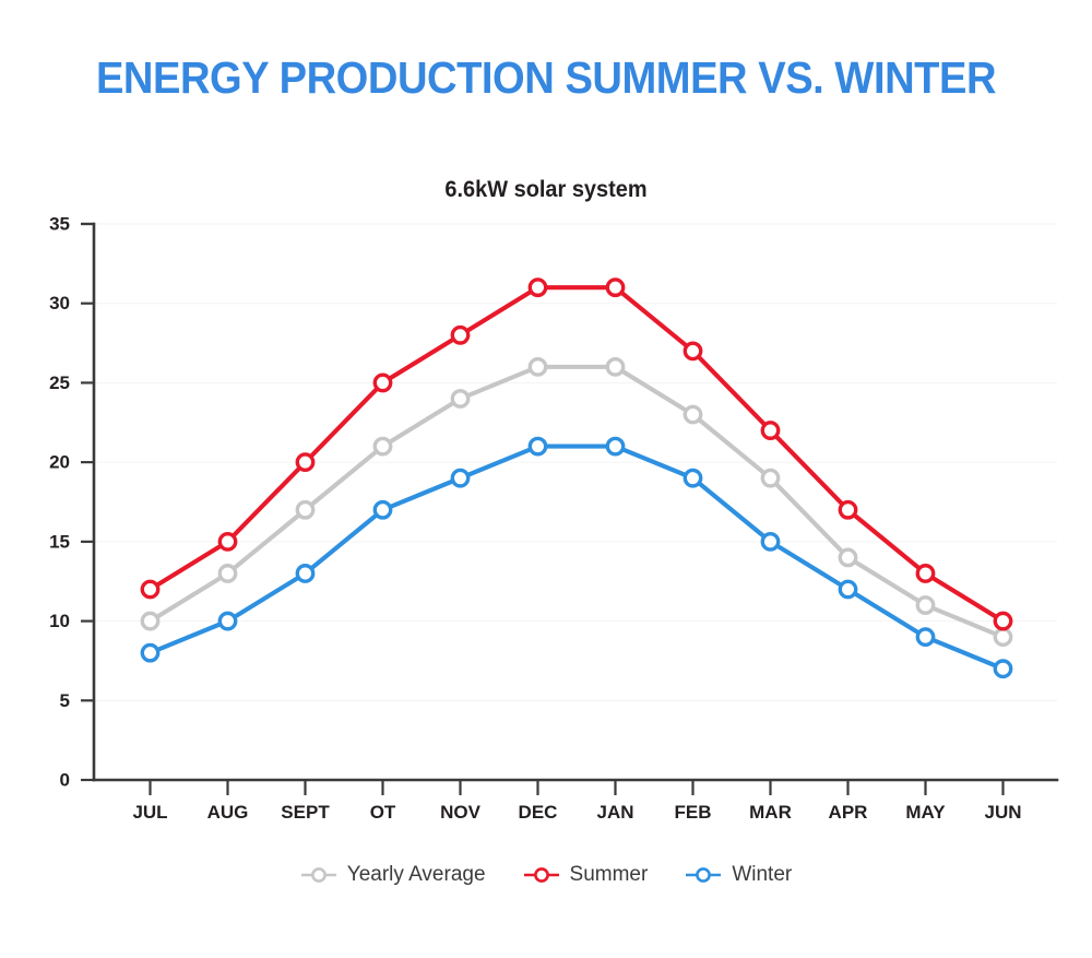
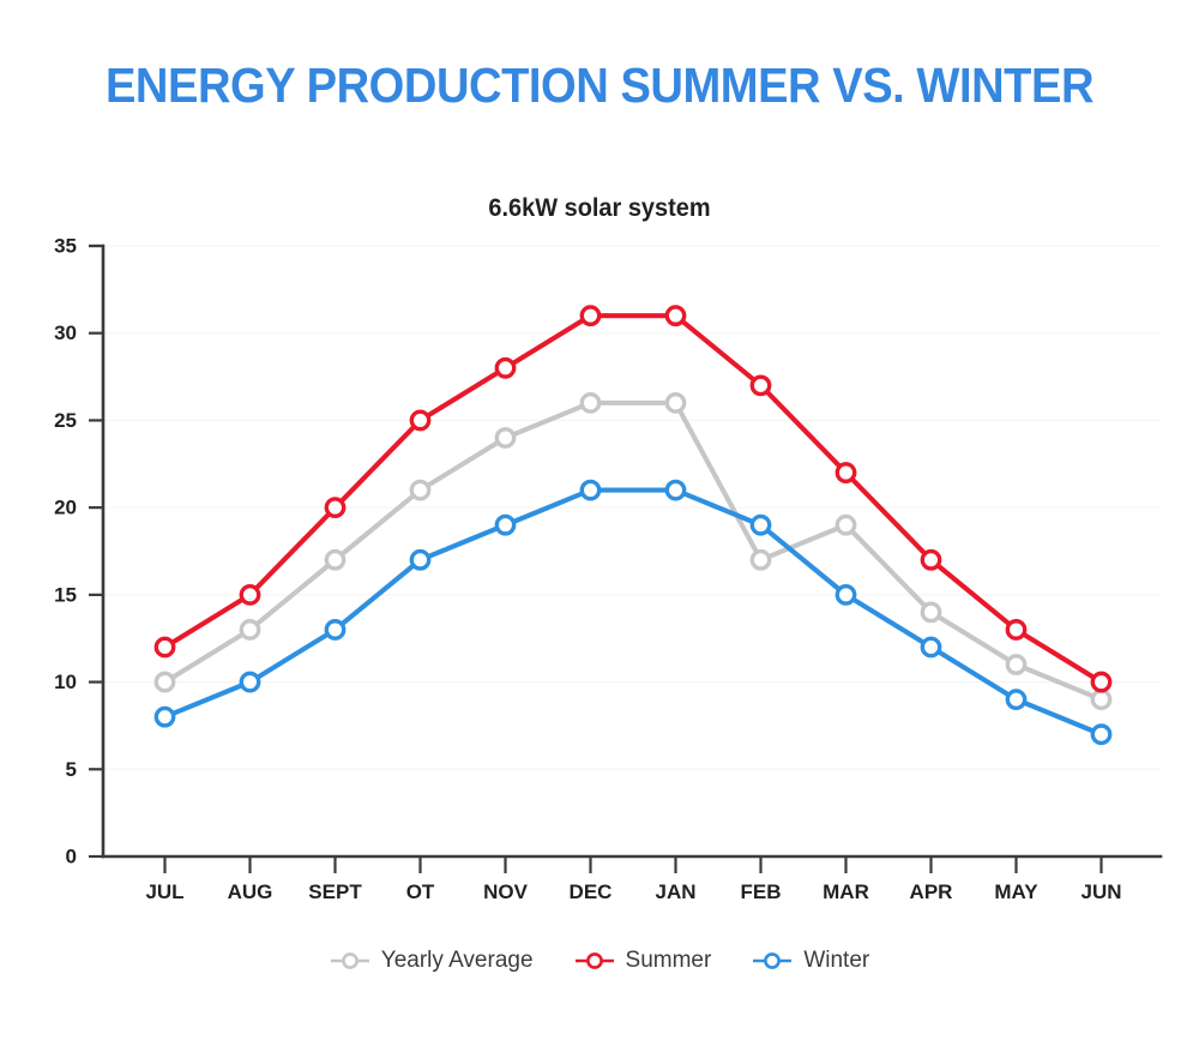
Yearly Average/FEB: 23 -> 17
